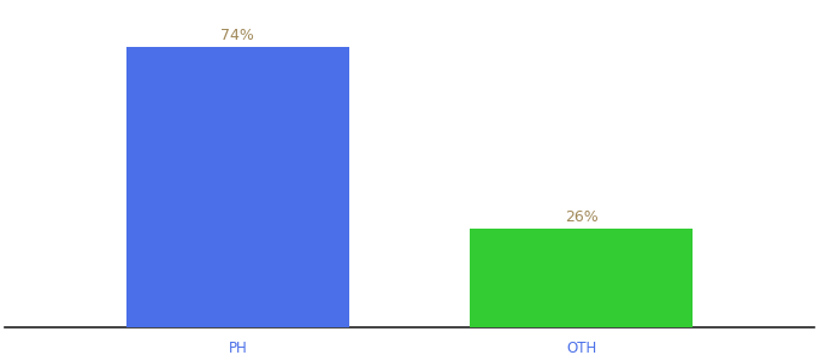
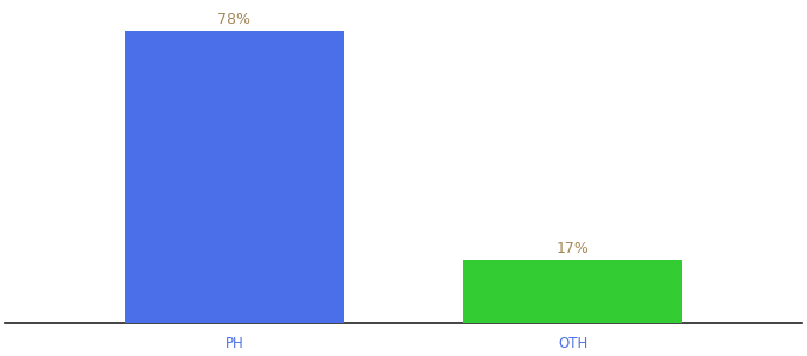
PH: 74% -> 78%
OTH: 26% -> 17%
